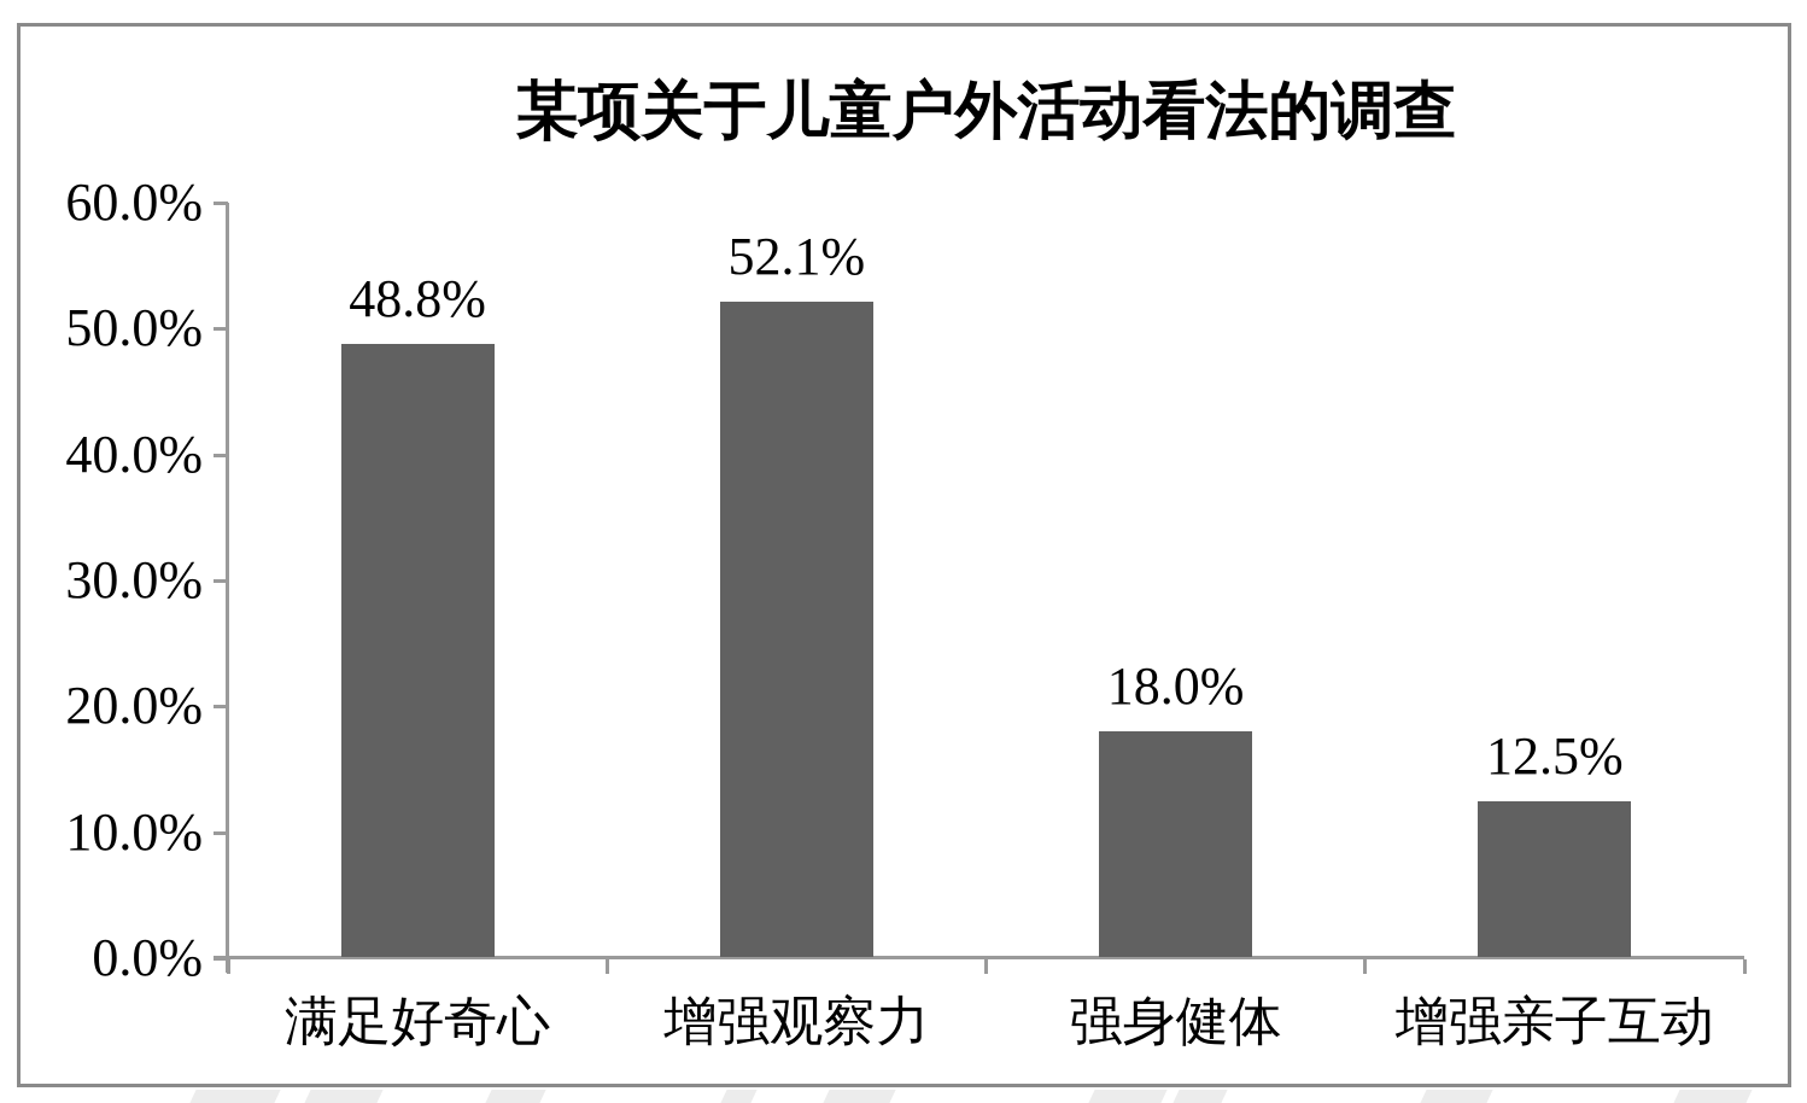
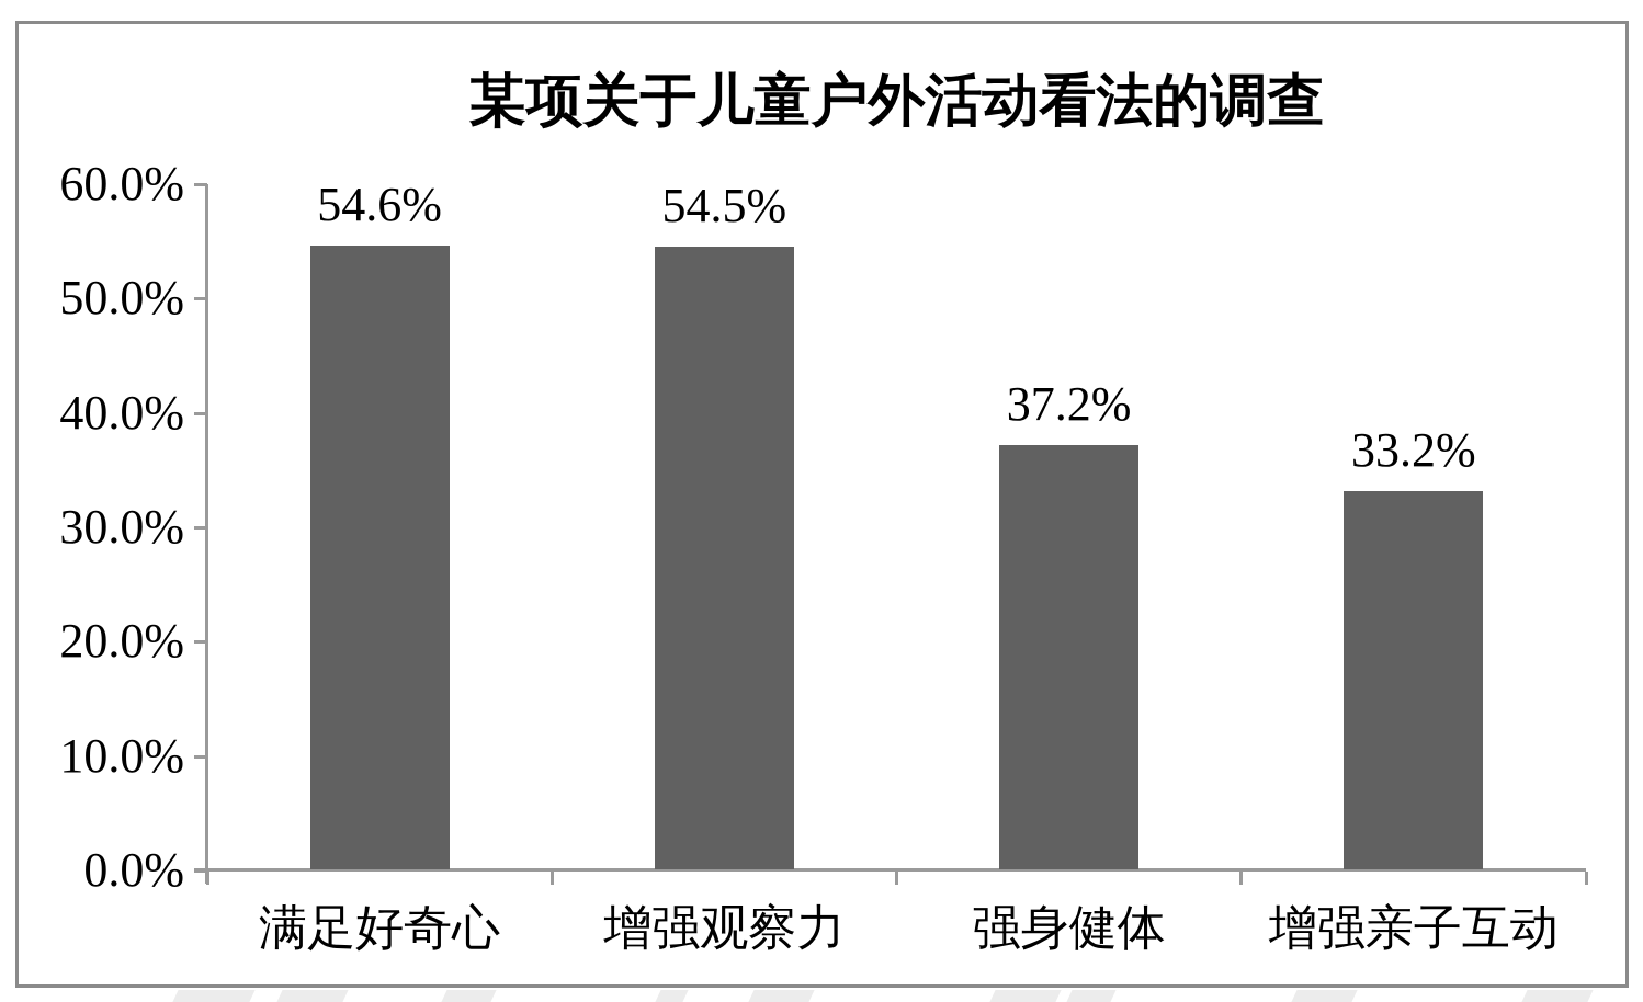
满足好奇心: 48.8% -> 54.6%
增强观察力: 52.1% -> 54.5%
强身健体: 18.0% -> 37.2%
增强亲子互动: 12.5% -> 33.2%
